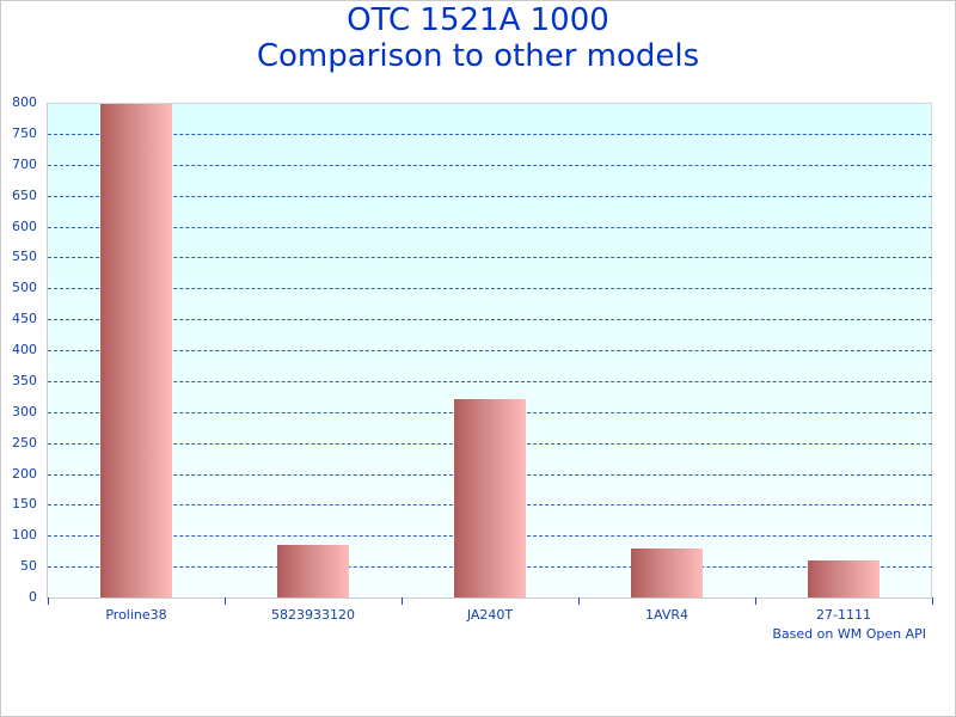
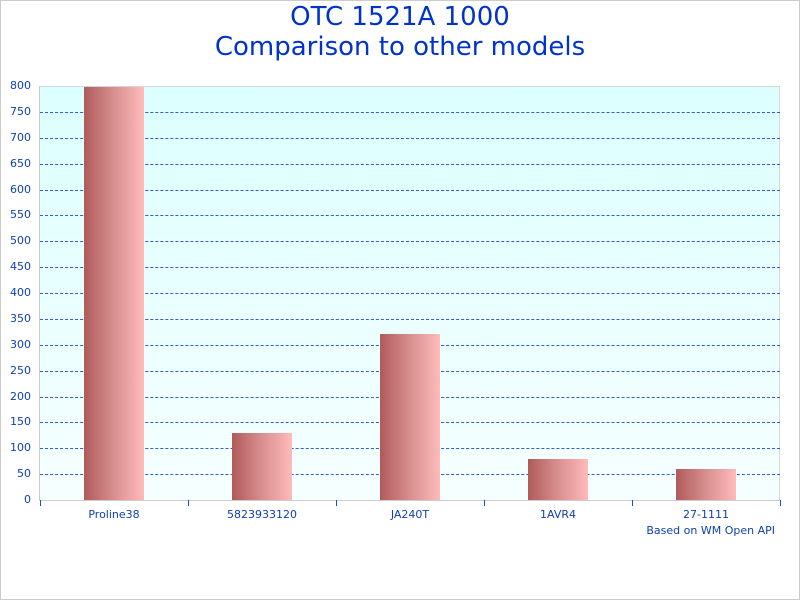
5823933120: 80 -> 130
